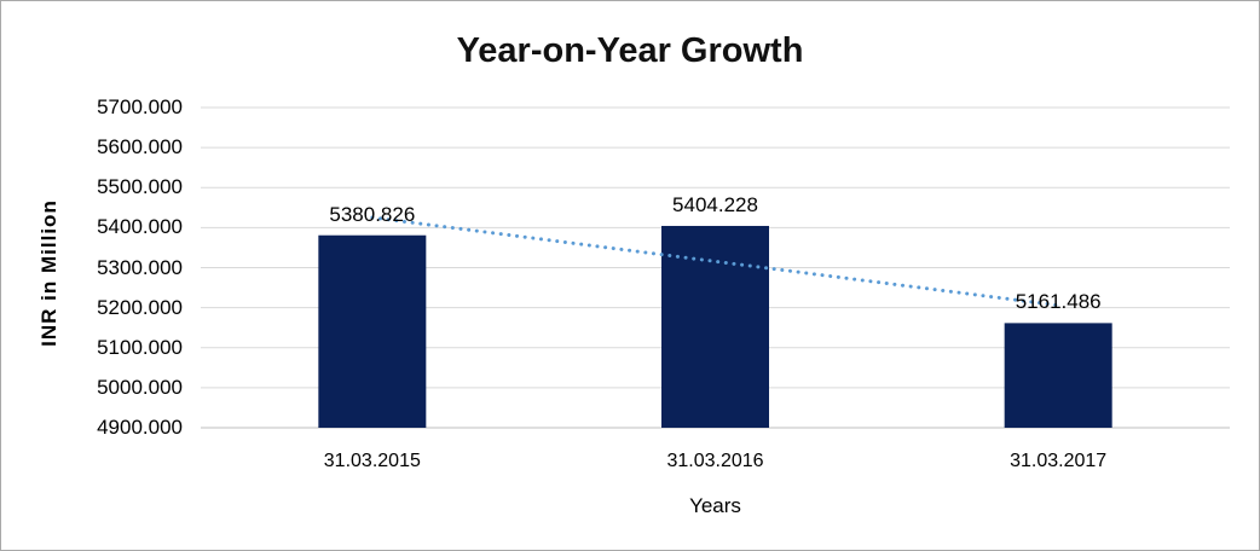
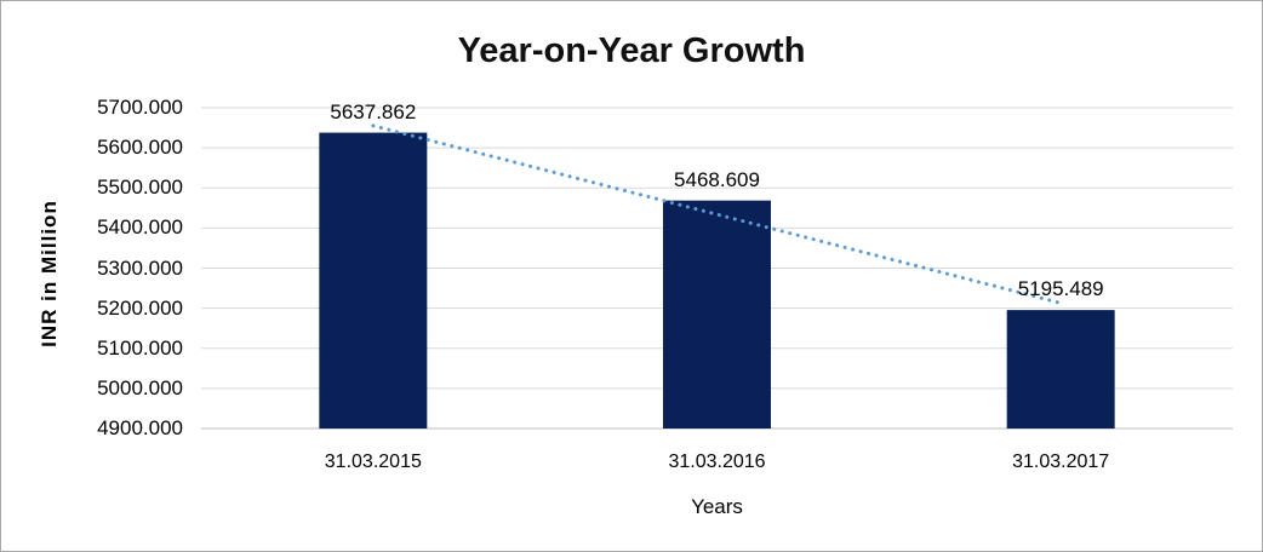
31.03.2015: 5380.826 -> 5637.862
31.03.2016: 5404.228 -> 5468.609
31.03.2017: 5161.486 -> 5195.489
